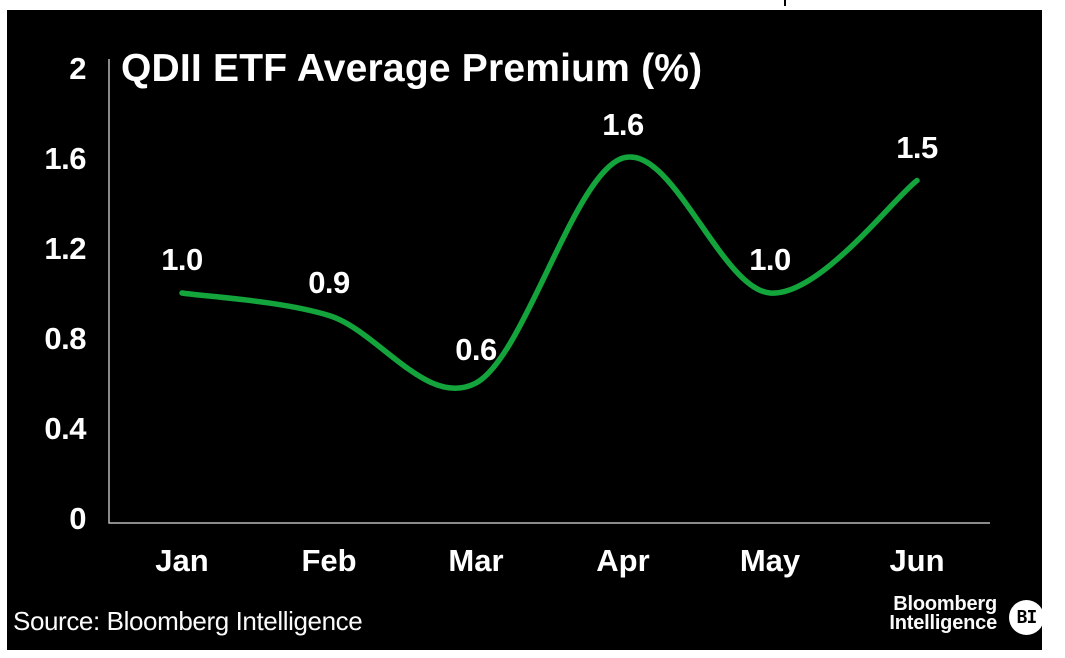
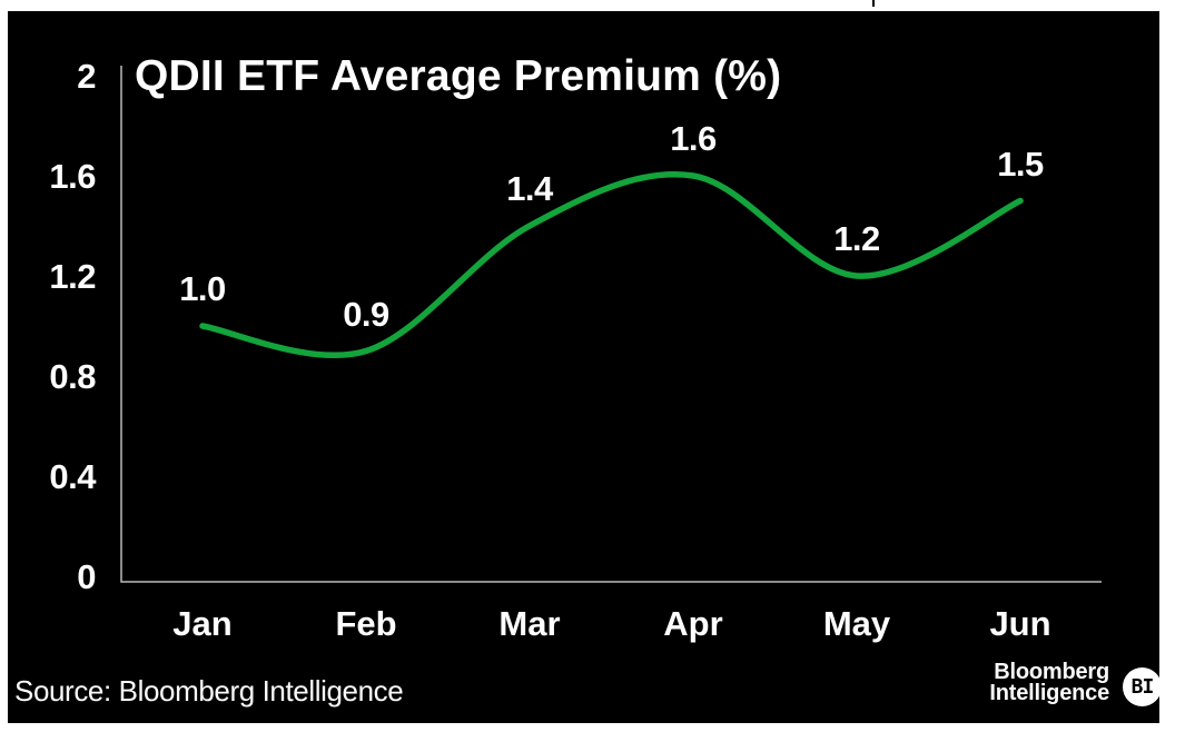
Mar: 0.6 -> 1.4
May: 1.0 -> 1.2
